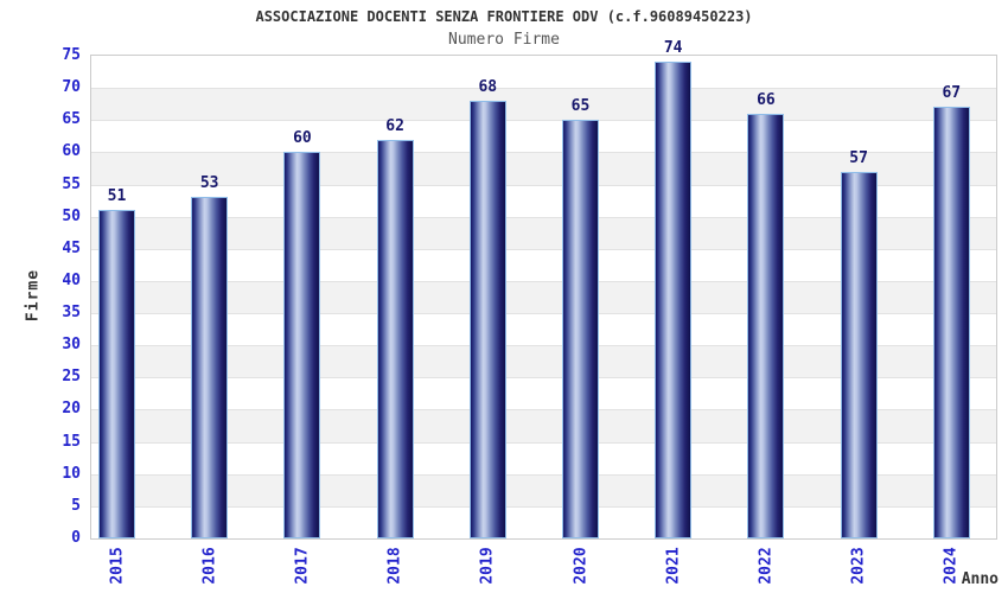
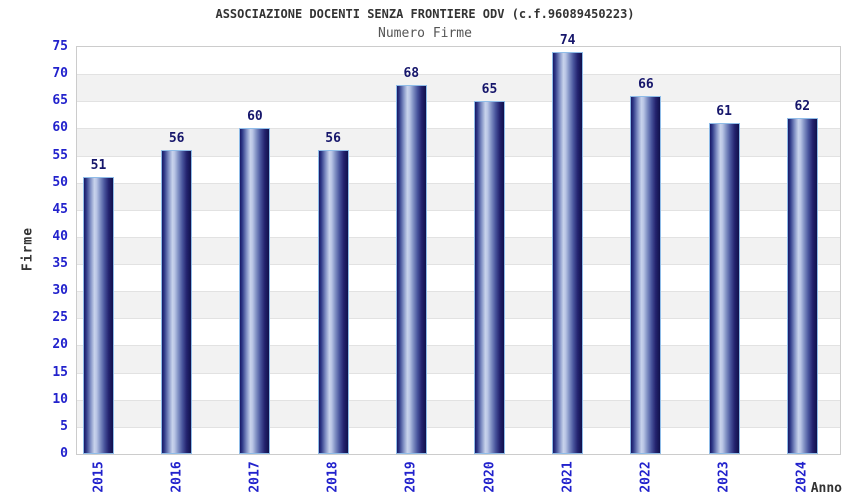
2016: 53 -> 56
2018: 62 -> 56
2023: 57 -> 61
2024: 67 -> 62
